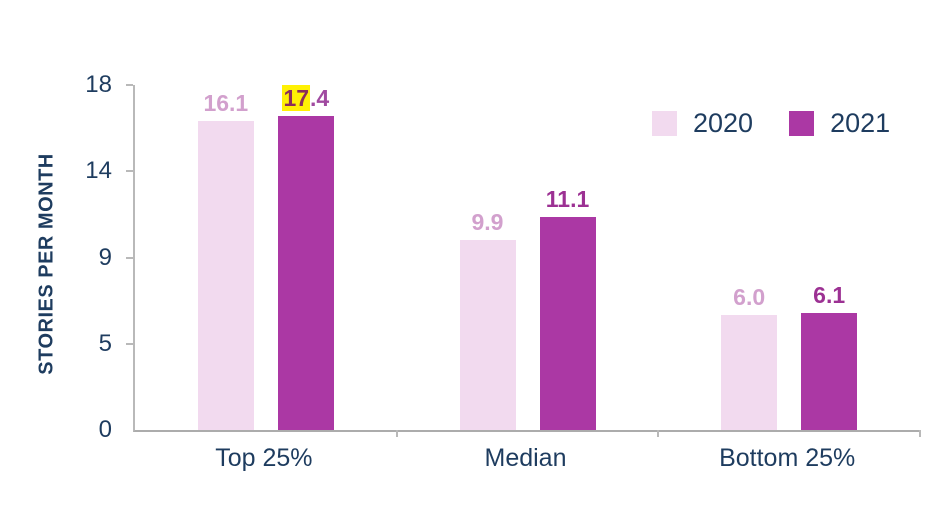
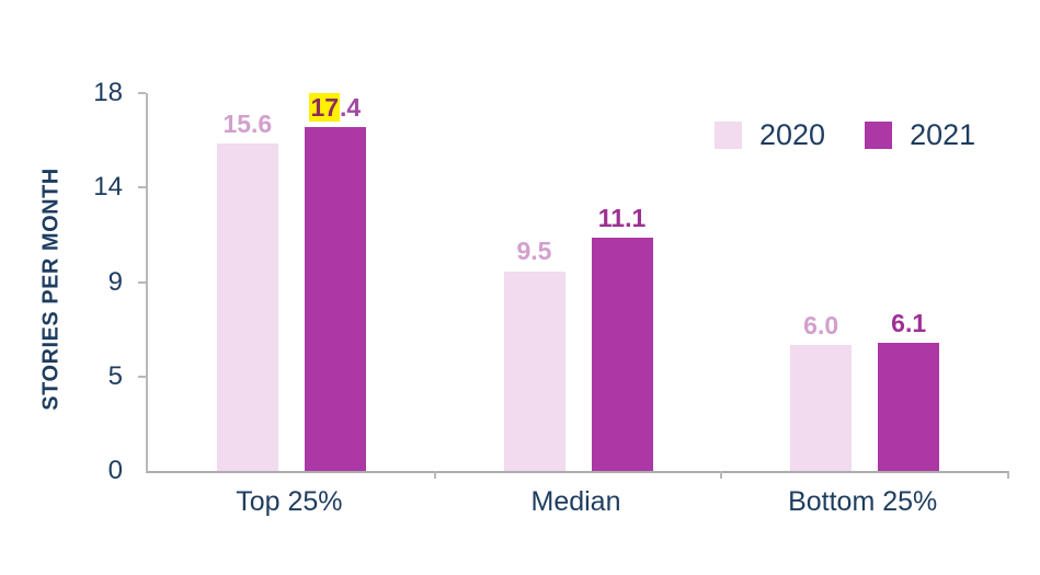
2020/Top 25%: 16.1 -> 15.6
2020/Median: 9.9 -> 9.5
